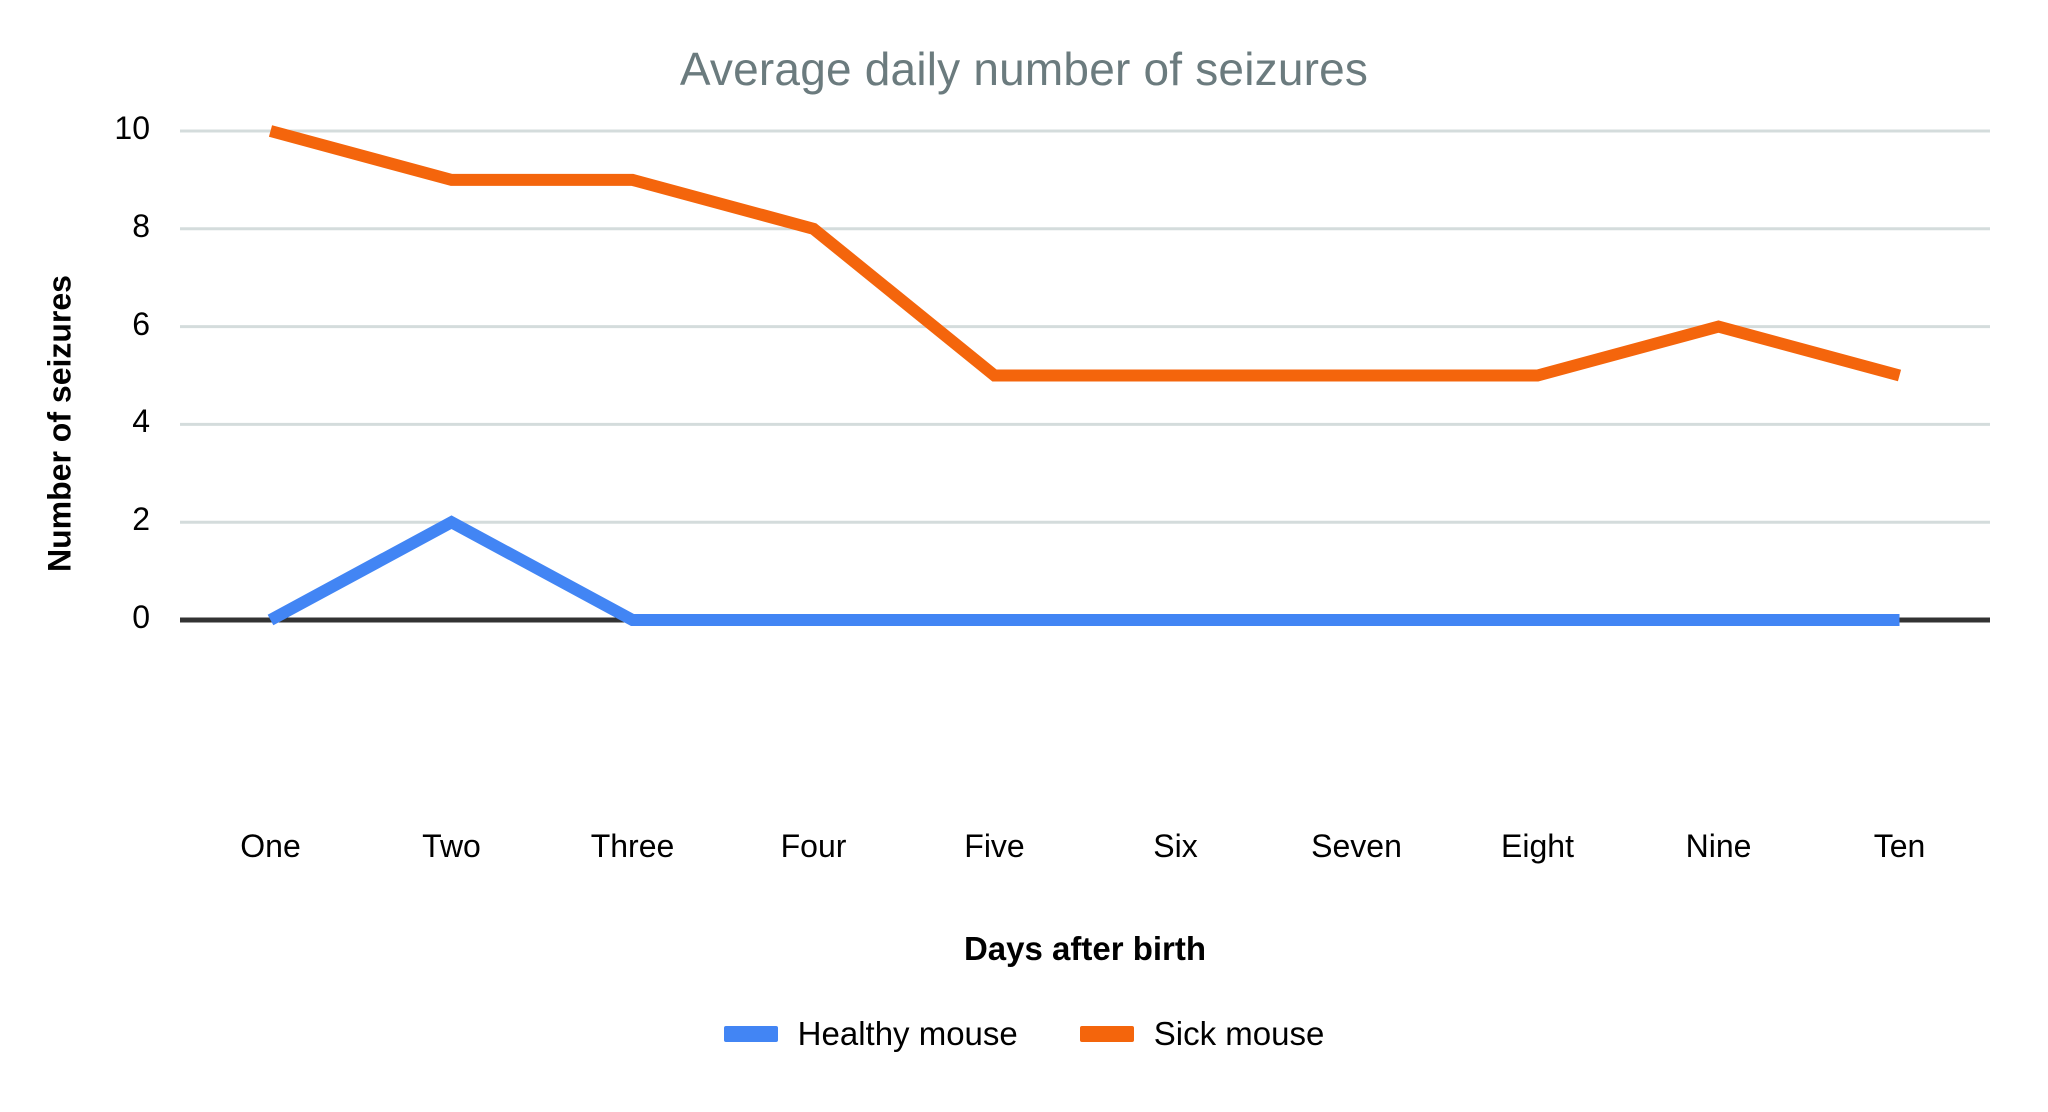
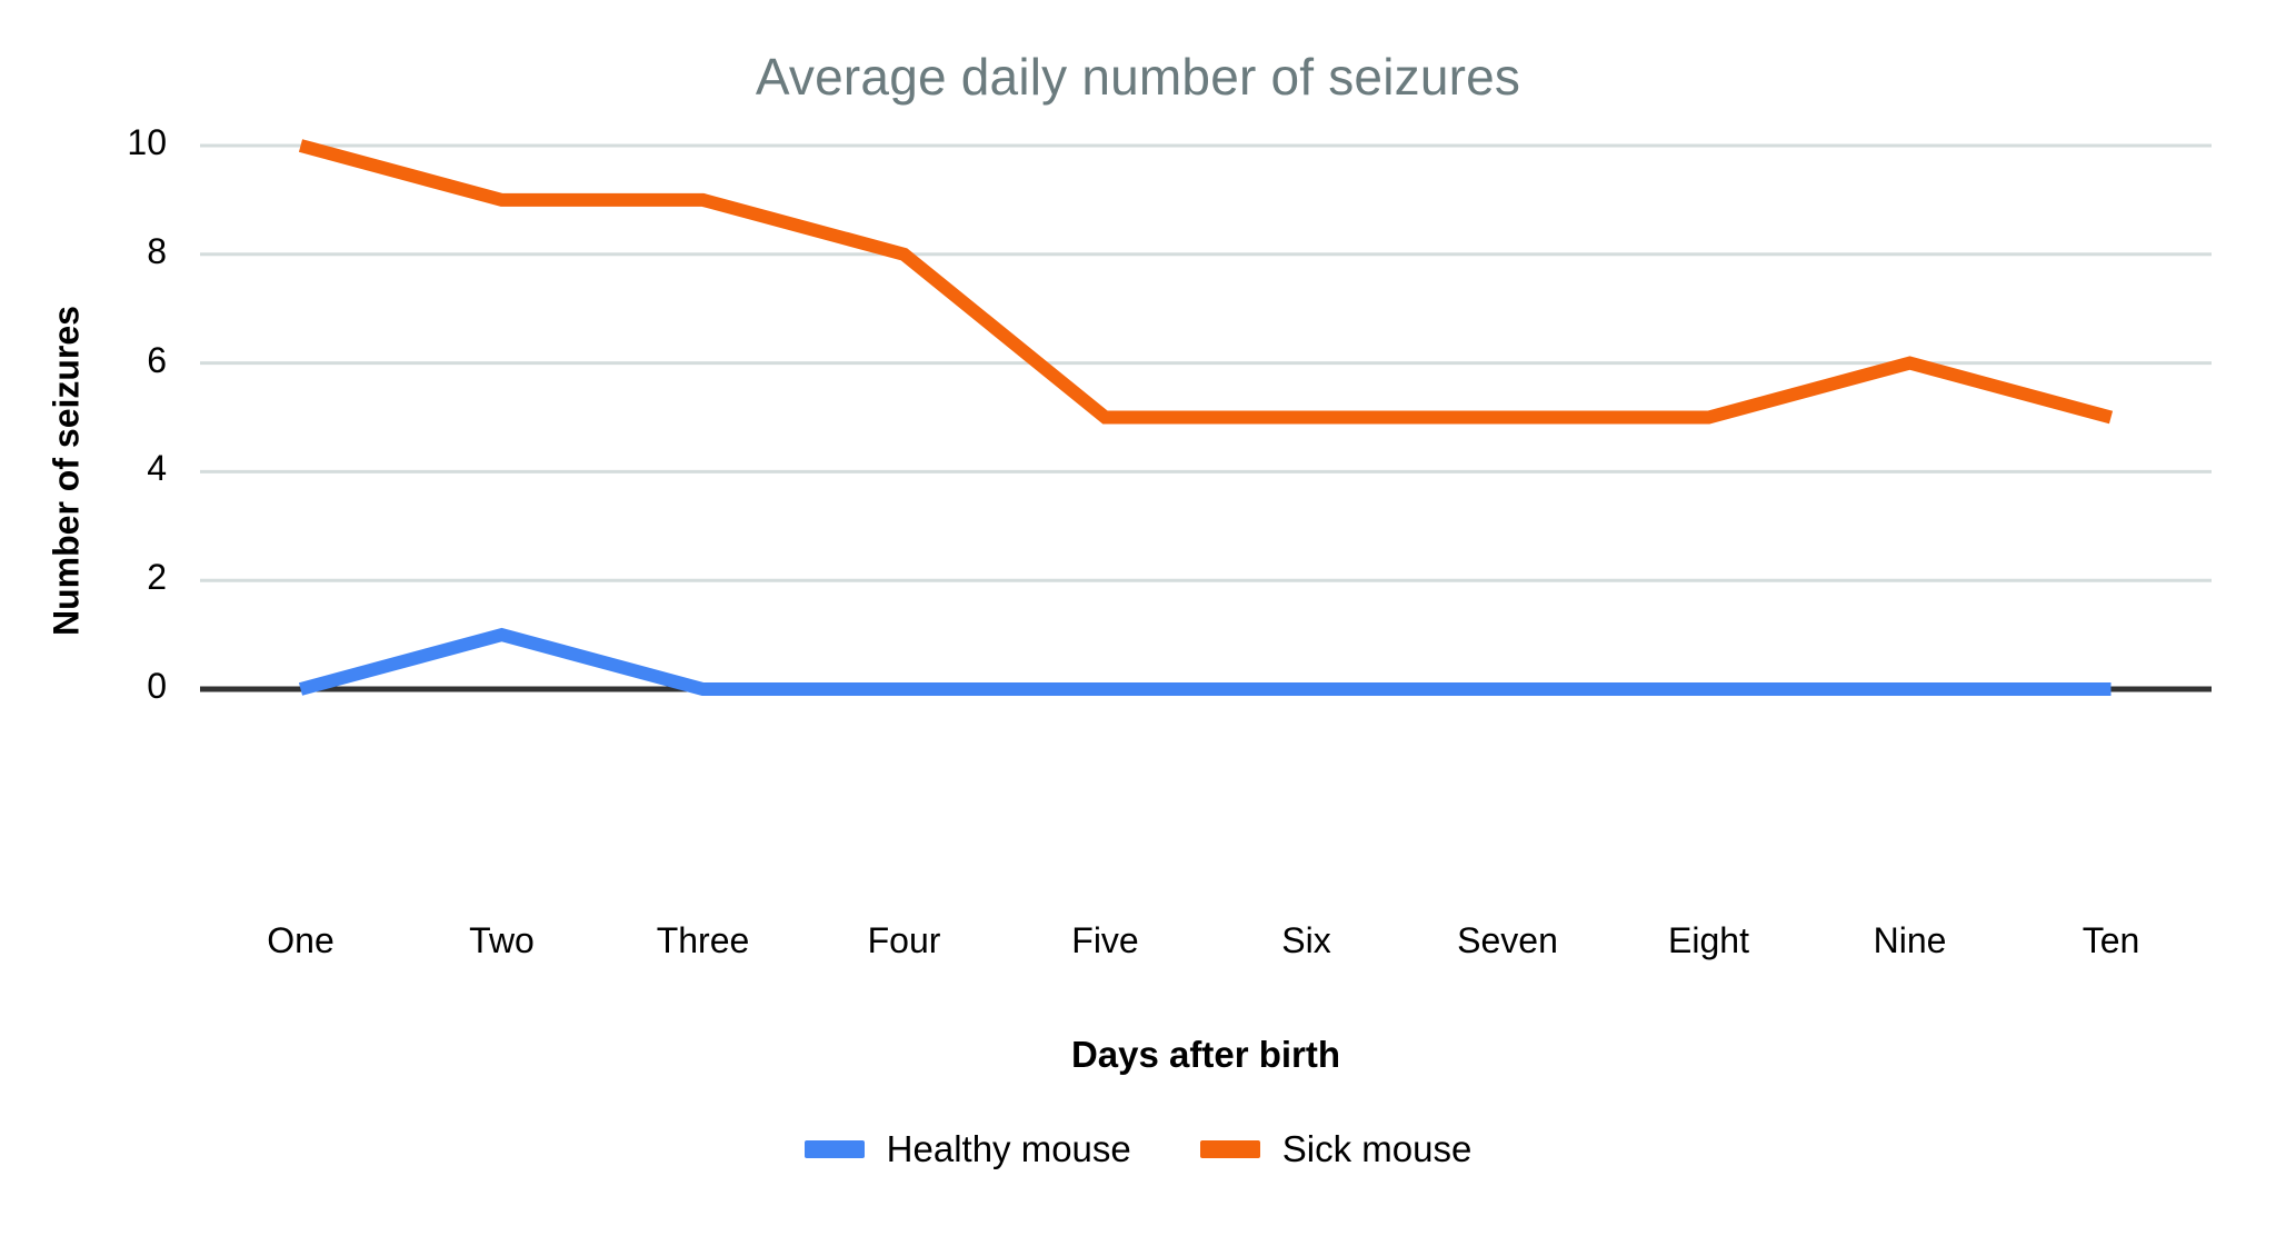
Healthy mouse/Two: 2 -> 1
